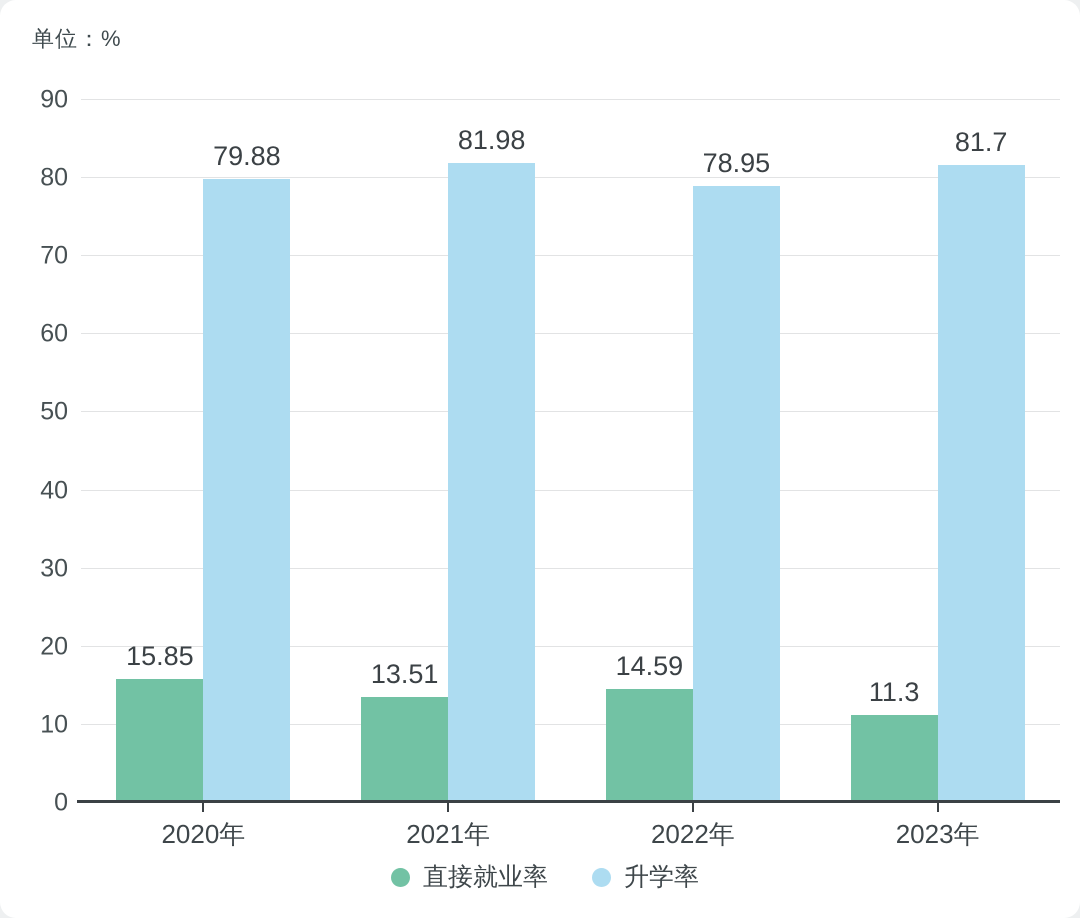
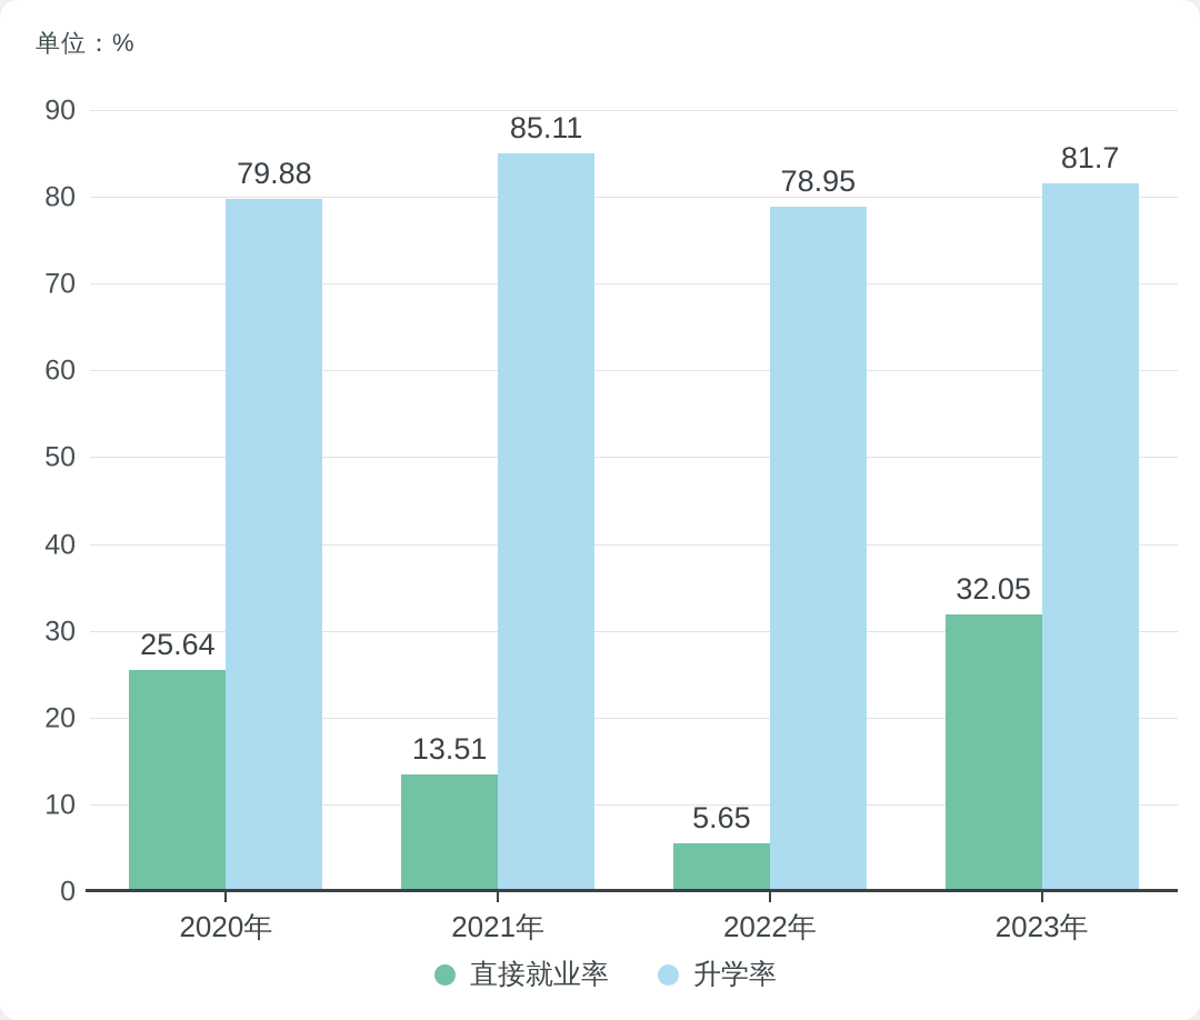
直接就业率/2020年: 15.85 -> 25.64
升学率/2021年: 81.98 -> 85.11
直接就业率/2022年: 14.59 -> 5.65
直接就业率/2023年: 11.3 -> 32.05
